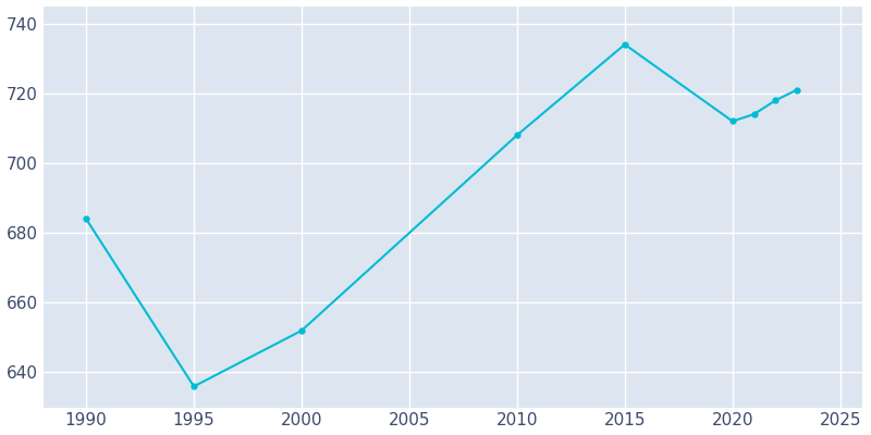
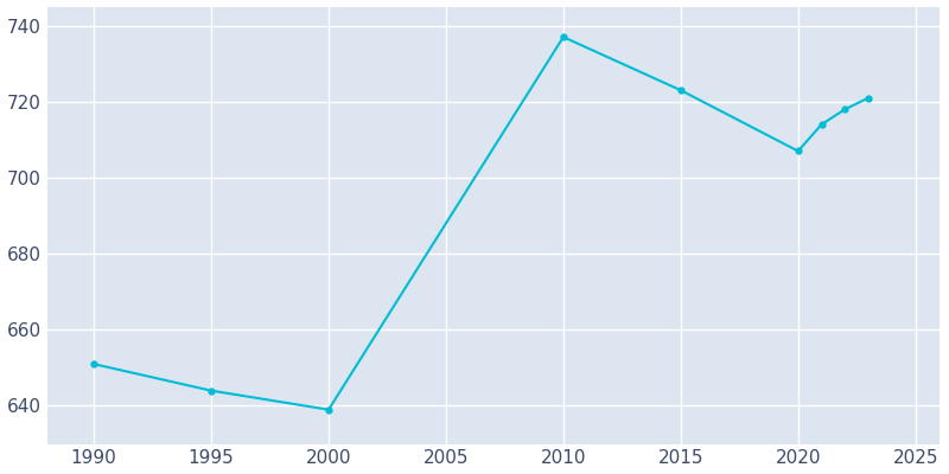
1990: 684 -> 651
1995: 636 -> 644
2000: 652 -> 639
2010: 708 -> 737
2015: 734 -> 723
2020: 712 -> 707
